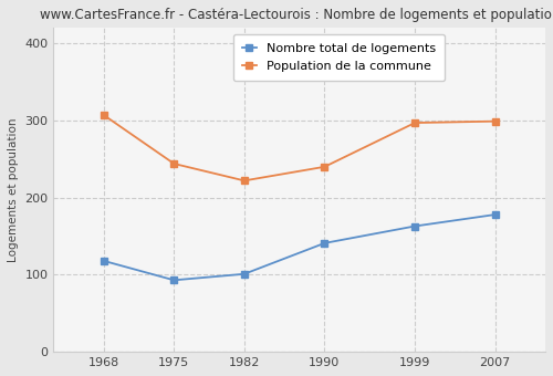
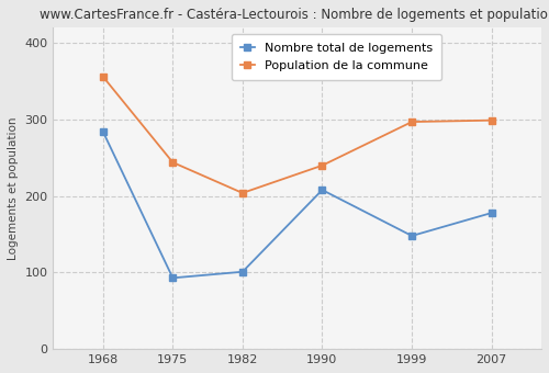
Nombre total de logements/1968: 118 -> 284
Population de la commune/1968: 307 -> 356
Population de la commune/1982: 222 -> 204
Nombre total de logements/1990: 141 -> 208
Nombre total de logements/1999: 163 -> 148
